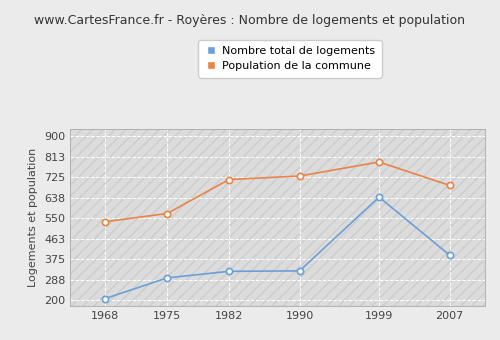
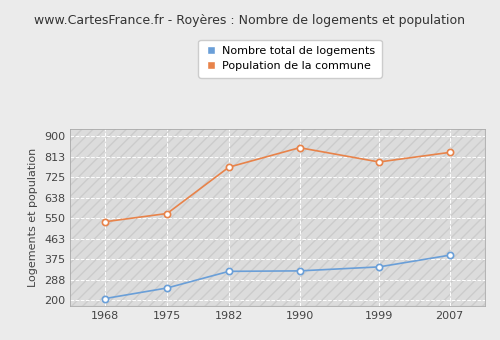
Nombre total de logements/1975: 295 -> 252
Population de la commune/1982: 715 -> 768
Population de la commune/1990: 730 -> 851
Nombre total de logements/1999: 640 -> 342
Population de la commune/2007: 690 -> 831
